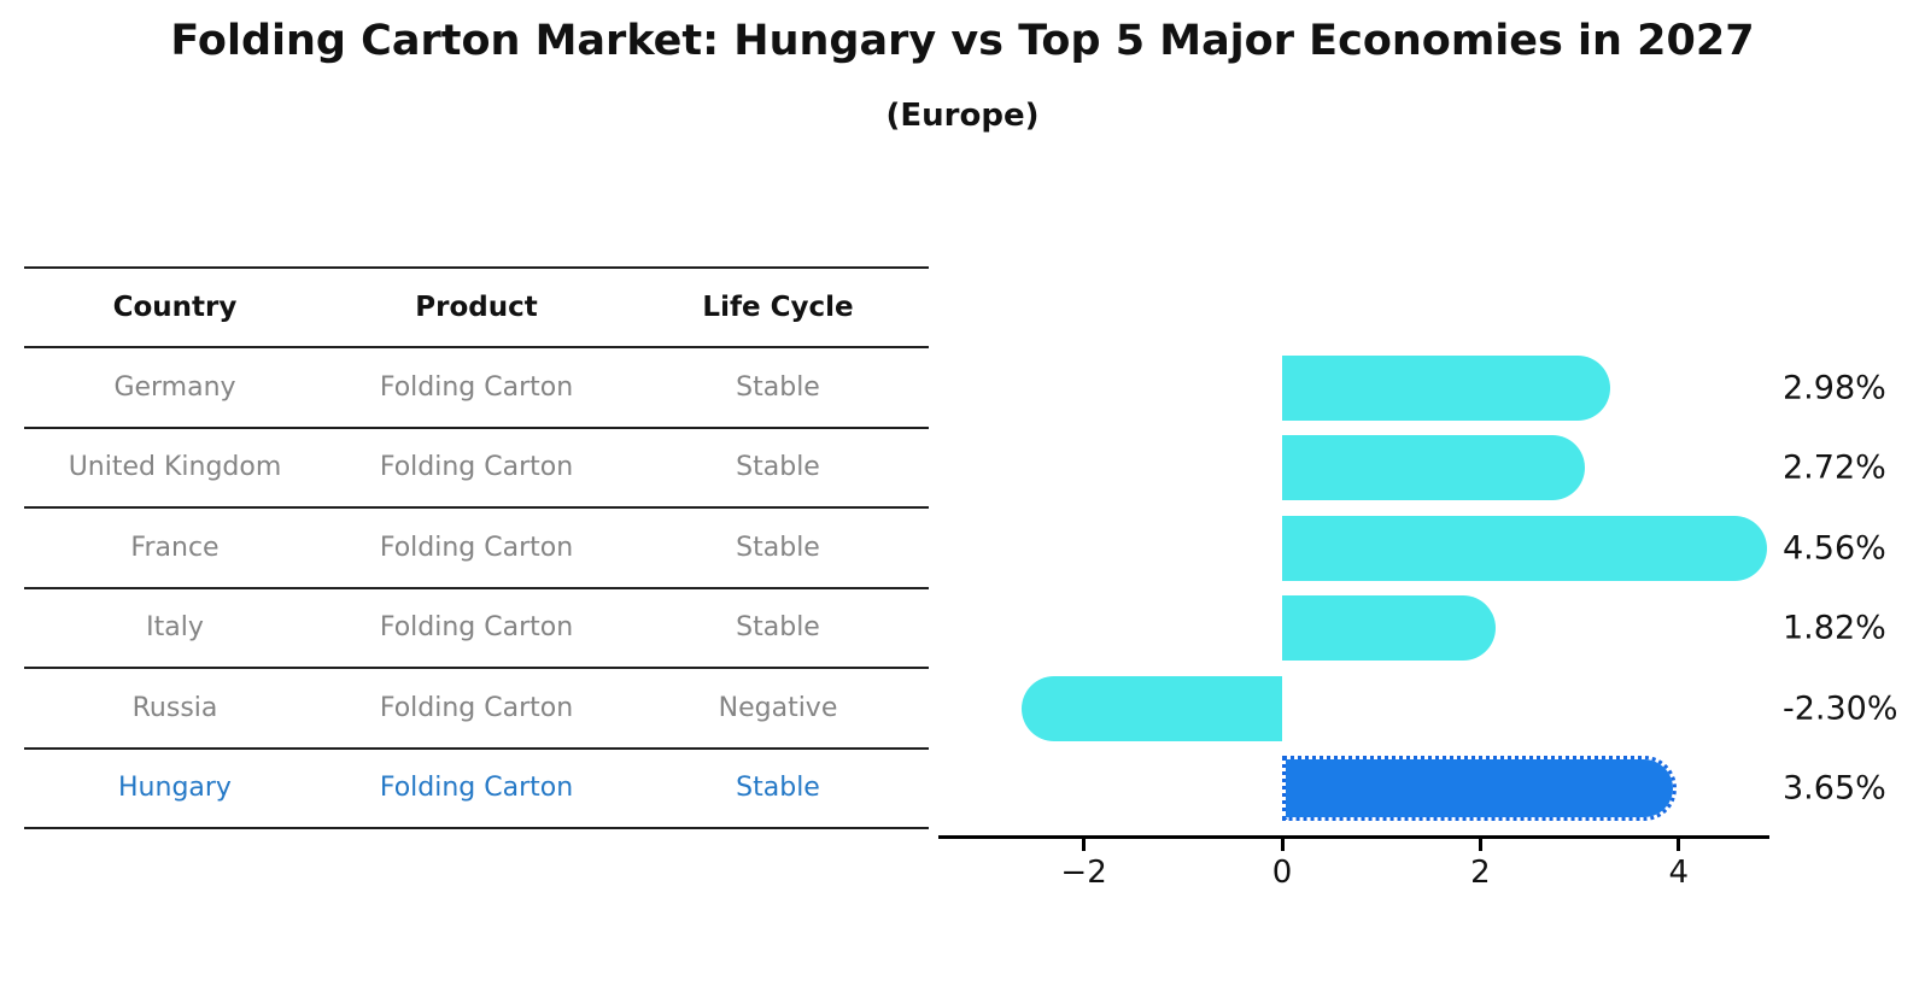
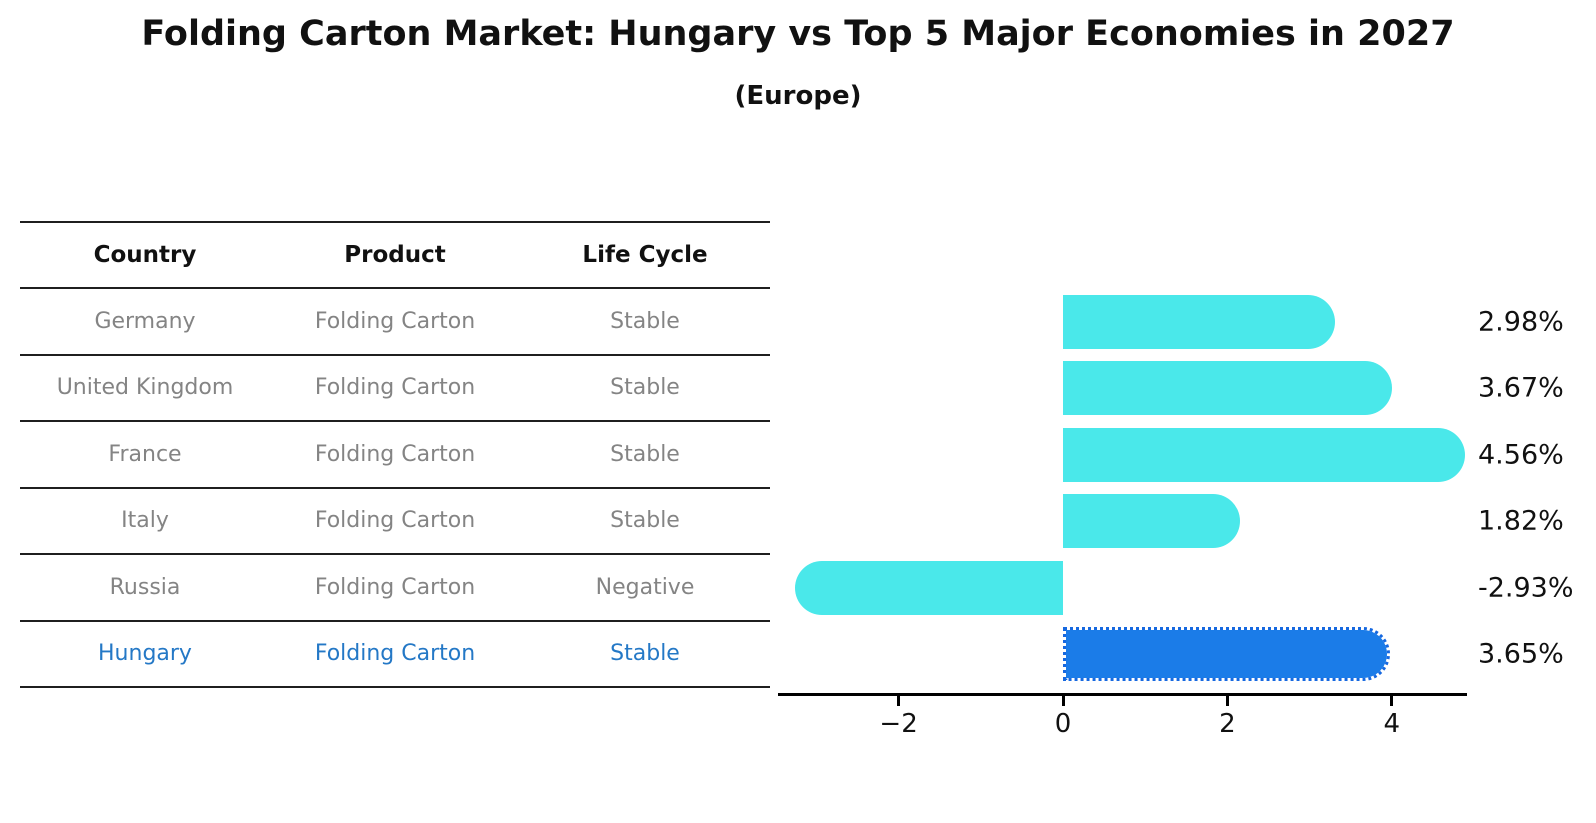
United Kingdom: 2.72% -> 3.67%
Russia: -2.30% -> -2.93%
